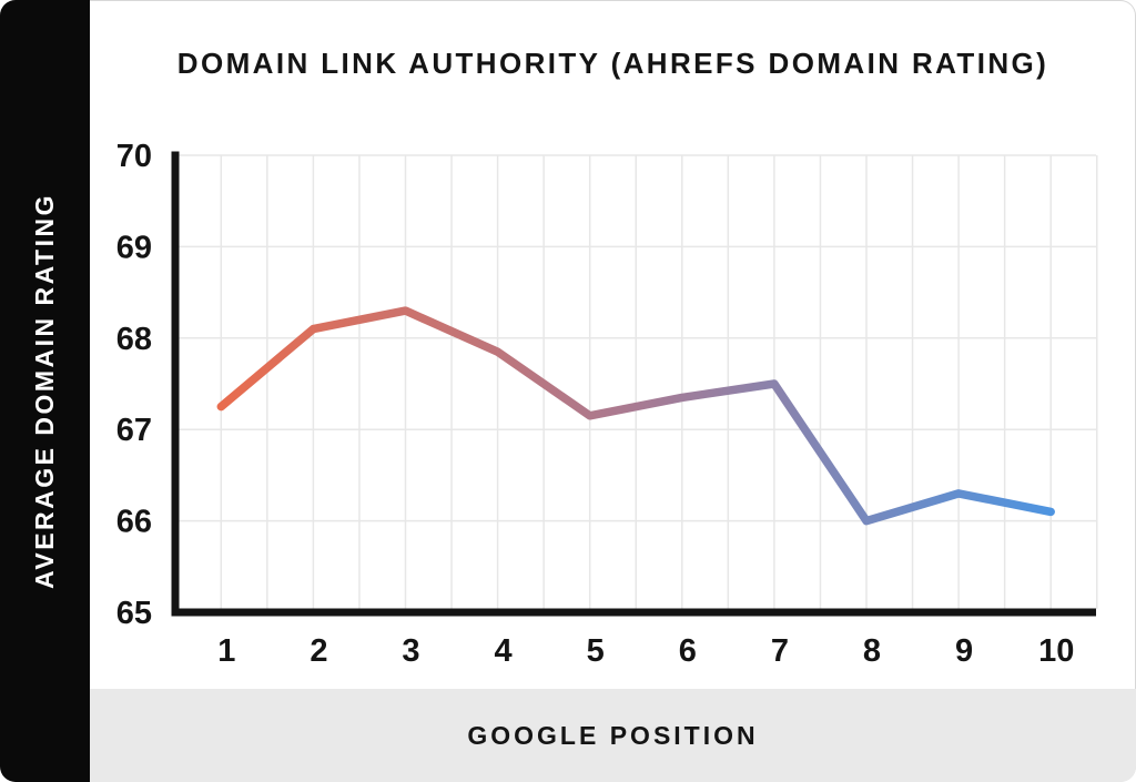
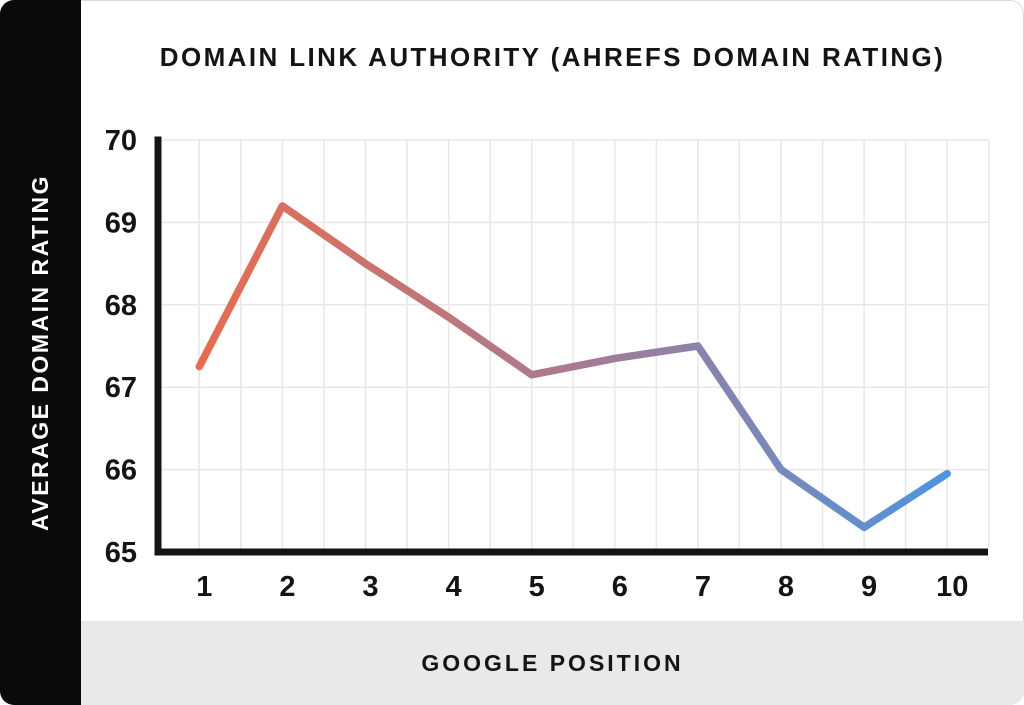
2: 68.1 -> 69.2
3: 68.3 -> 68.5
9: 66.3 -> 65.3
10: 66.1 -> 66.0
